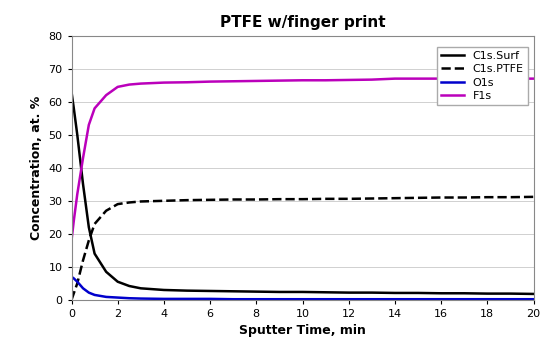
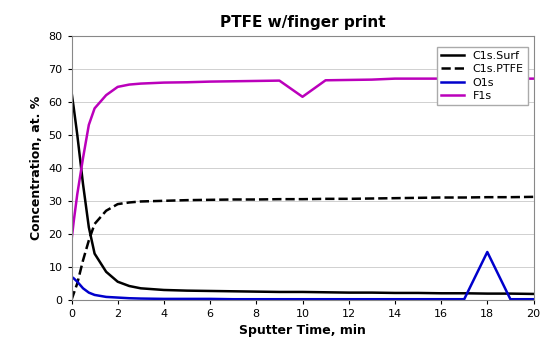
F1s/10: 66.5 -> 61.5
O1s/18: 0.2 -> 14.5
